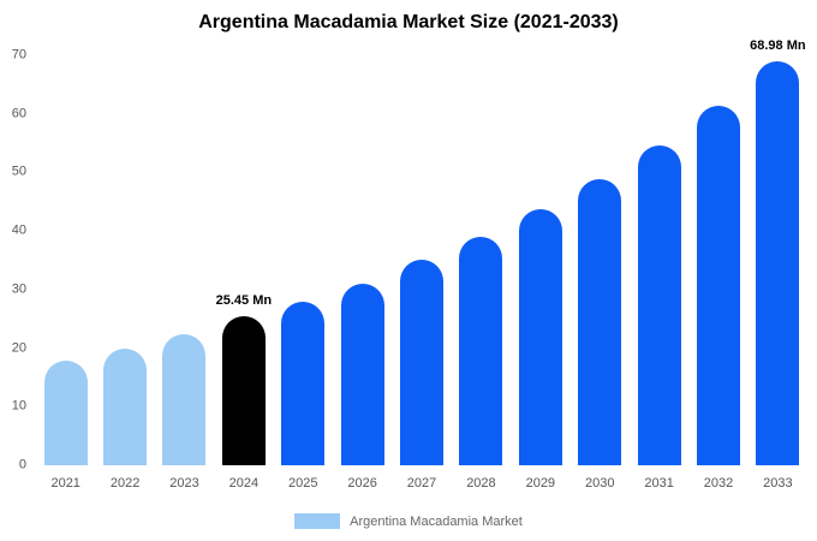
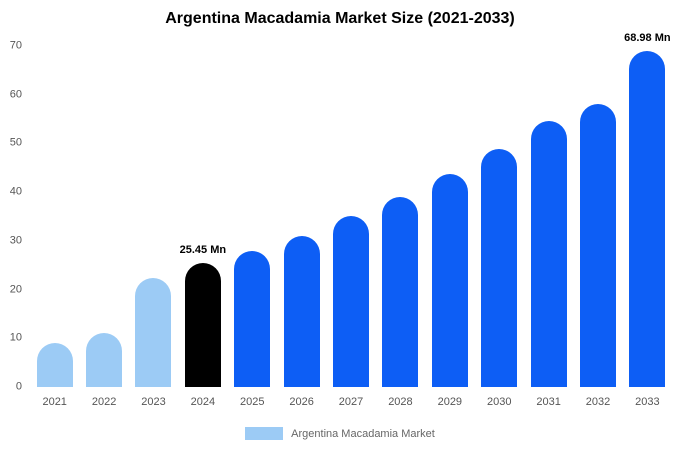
2021: 18 -> 9
2022: 20 -> 11
2032: 61 -> 58
